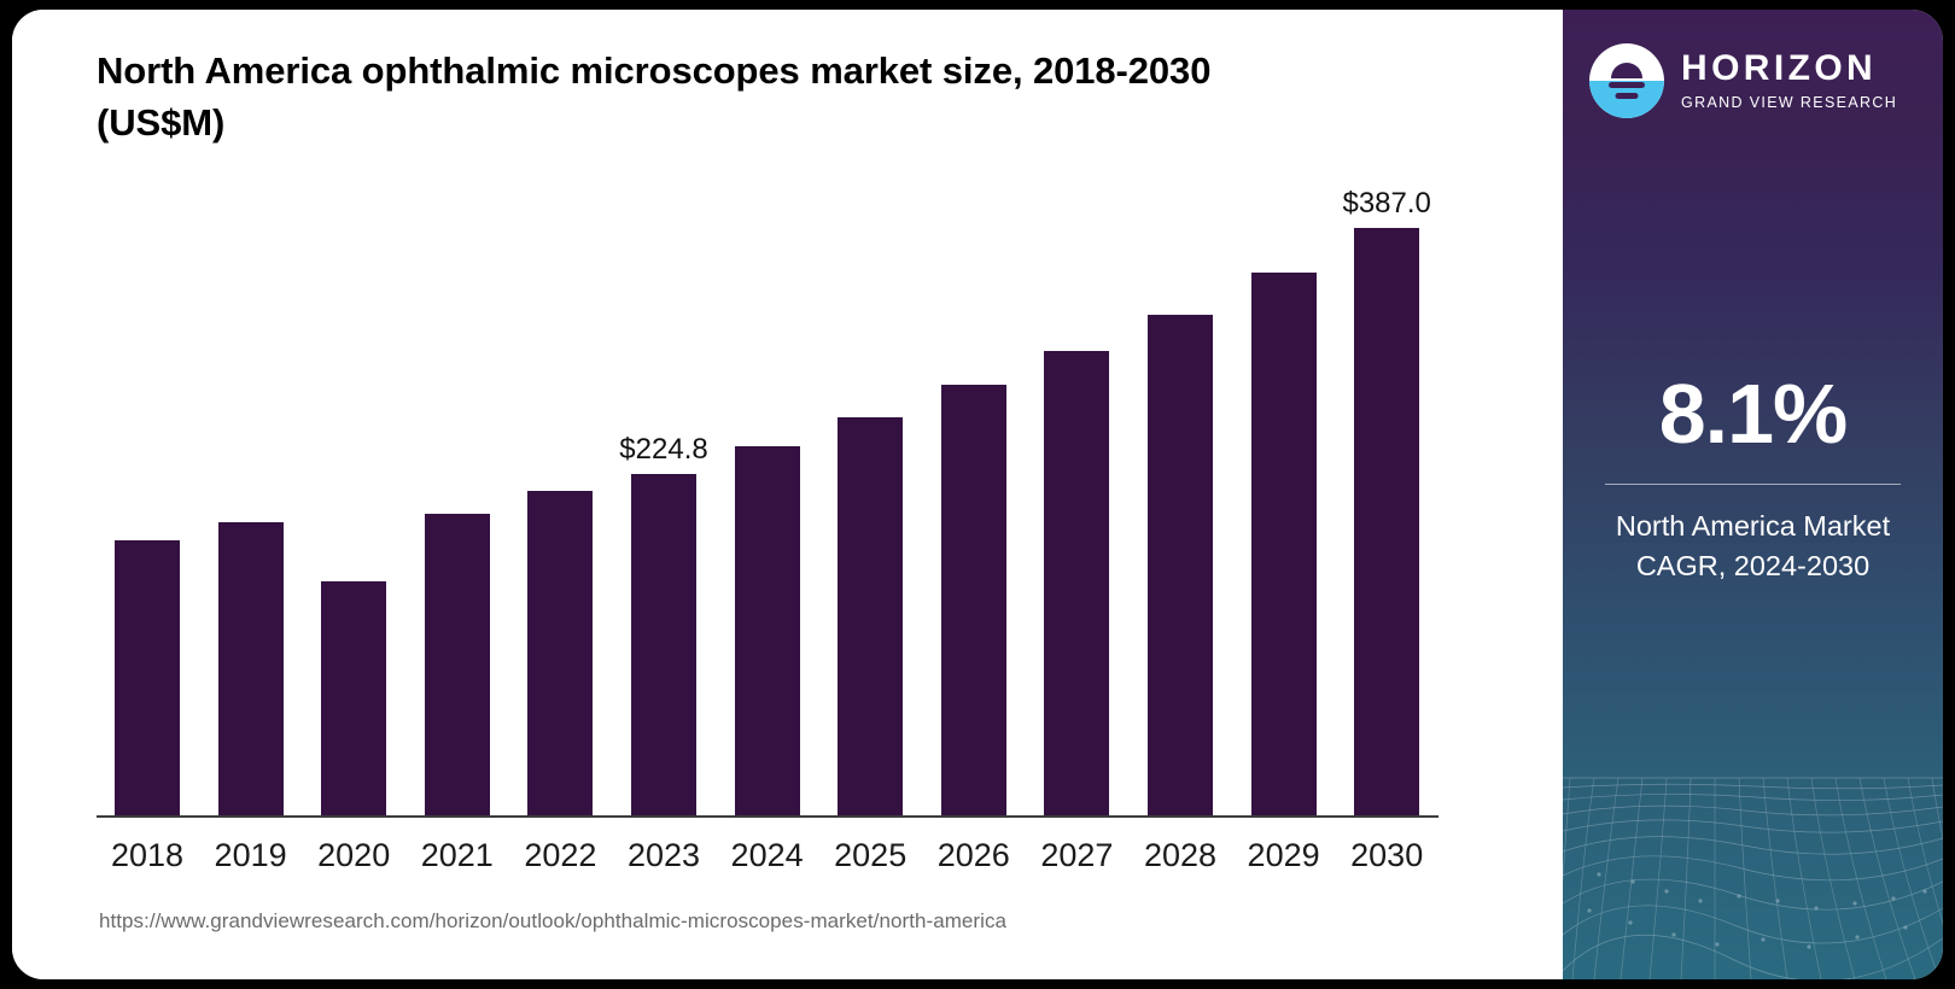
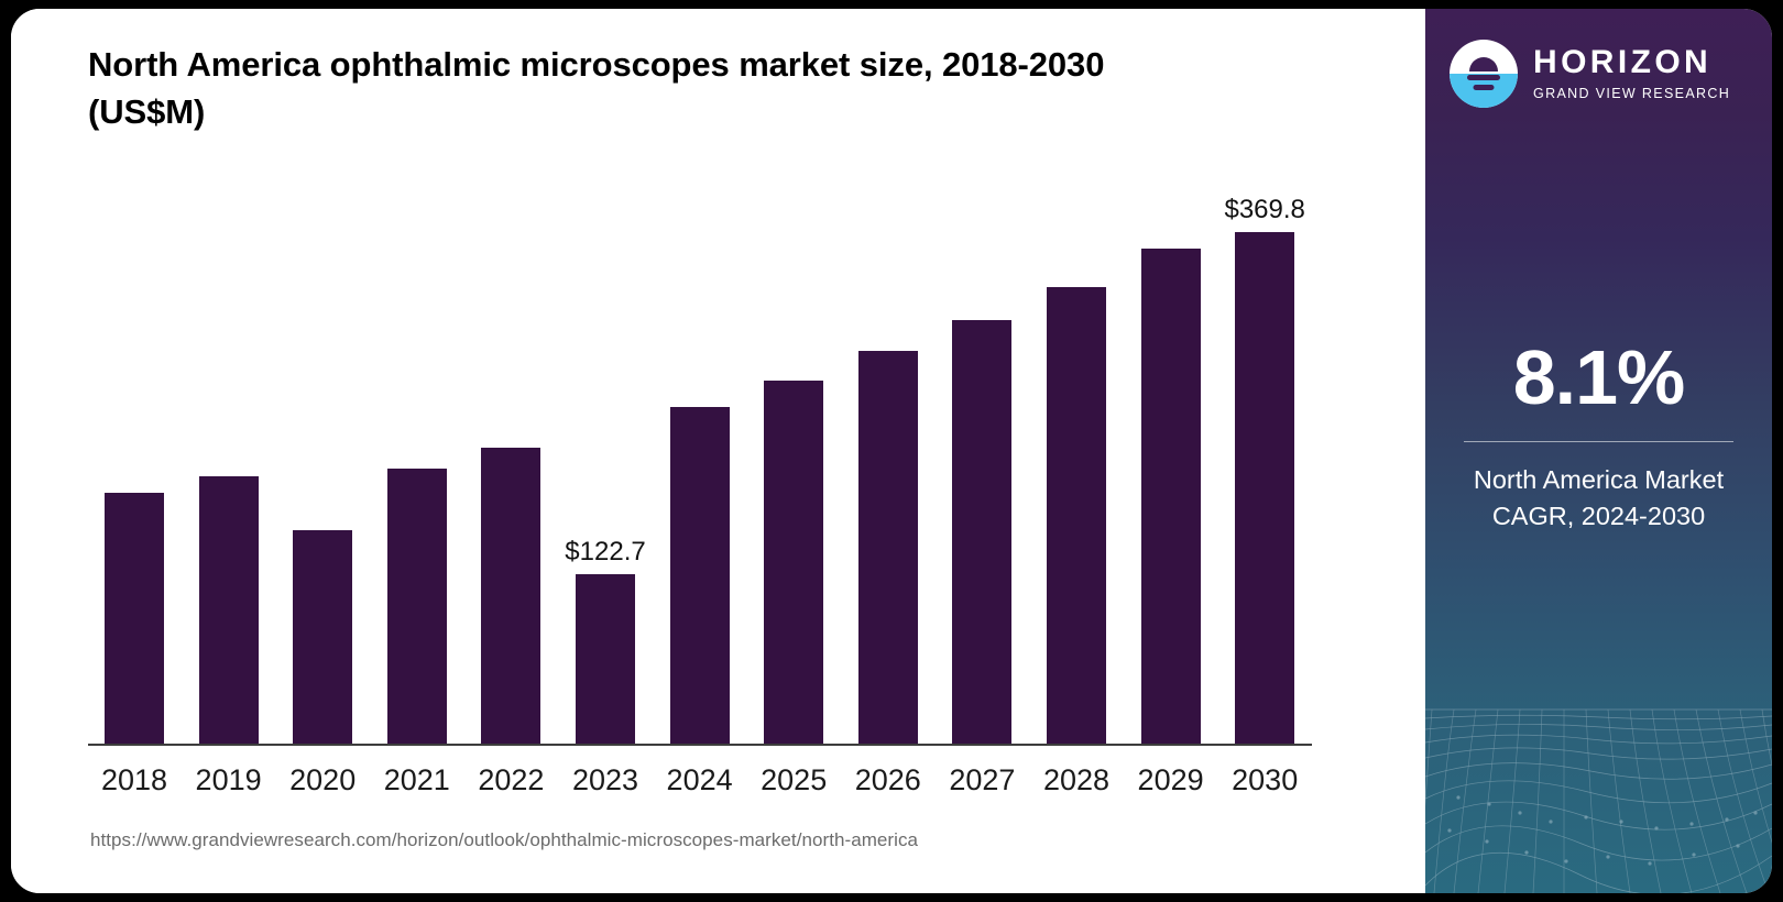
2023: $224.8 -> $122.7
2030: $387.0 -> $369.8
